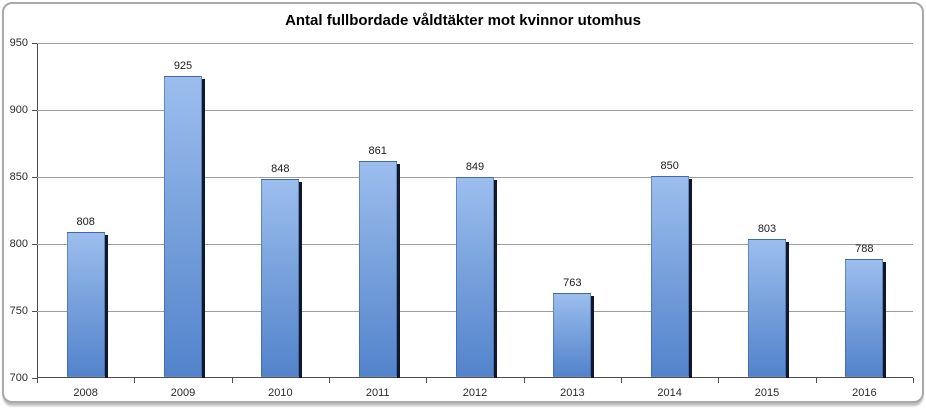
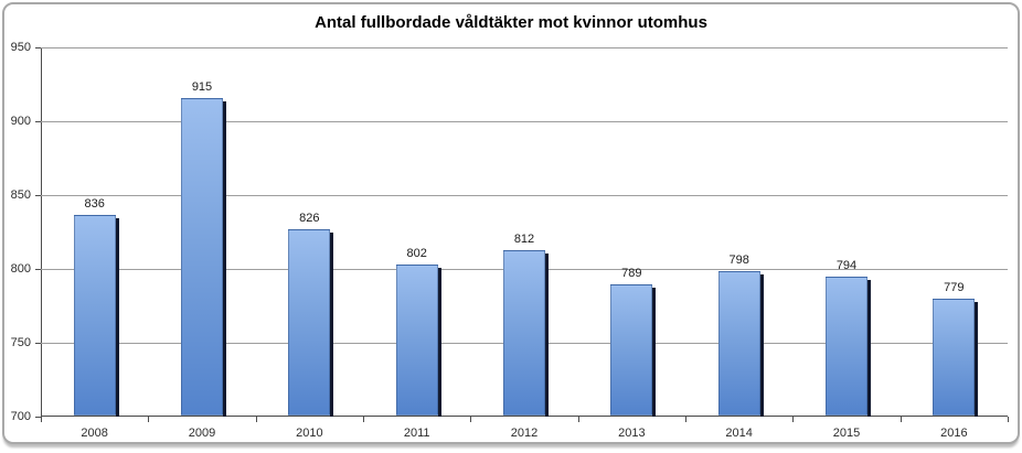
2008: 808 -> 836
2009: 925 -> 915
2010: 848 -> 826
2011: 861 -> 802
2012: 849 -> 812
2013: 763 -> 789
2014: 850 -> 798
2015: 803 -> 794
2016: 788 -> 779
